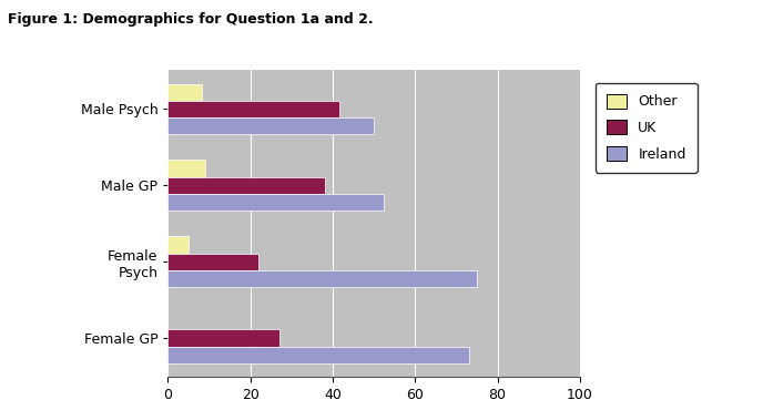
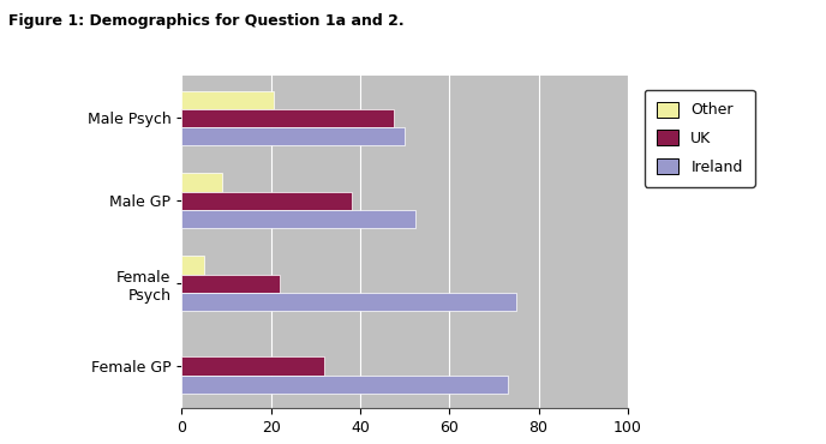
Other/Male Psych: 8.3 -> 20.5
UK/Male Psych: 41.7 -> 47.5
UK/Female GP: 27.0 -> 32.0
